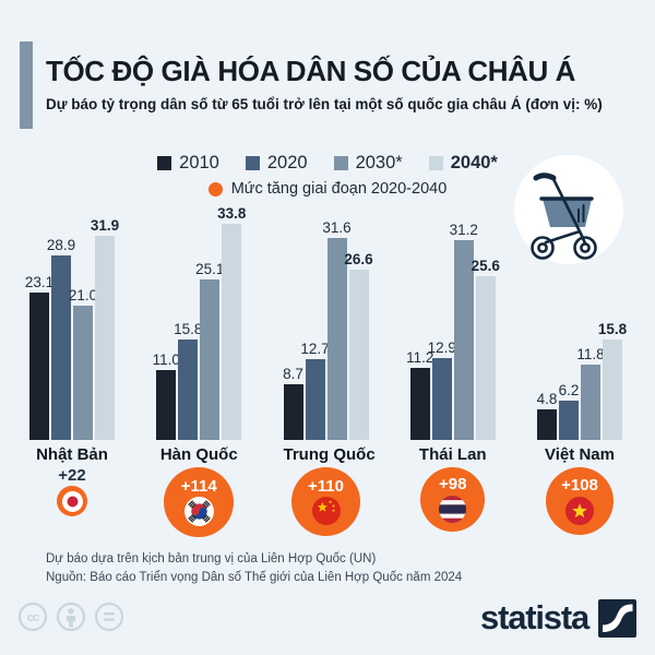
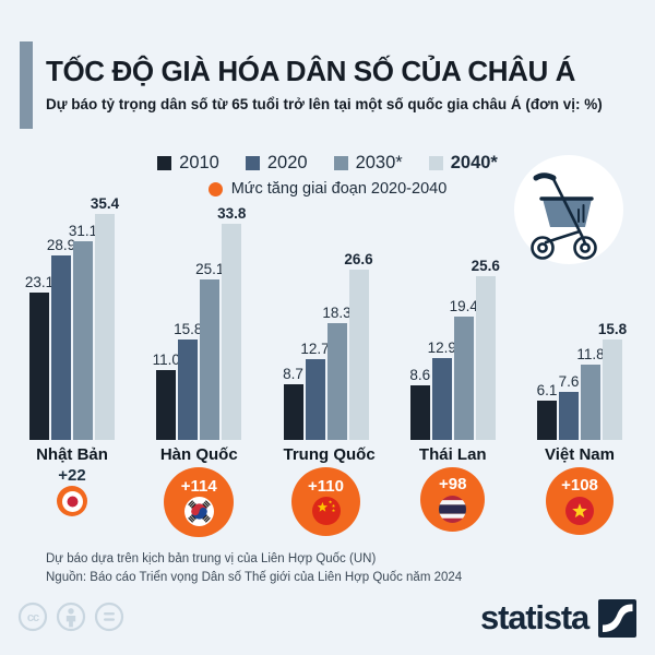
2030*/Nhật Bản: 21.0 -> 31.1
2040*/Nhật Bản: 31.9 -> 35.4
2030*/Trung Quốc: 31.6 -> 18.3
2010/Thái Lan: 11.2 -> 8.6
2030*/Thái Lan: 31.2 -> 19.4
2010/Việt Nam: 4.8 -> 6.1
2020/Việt Nam: 6.2 -> 7.6
